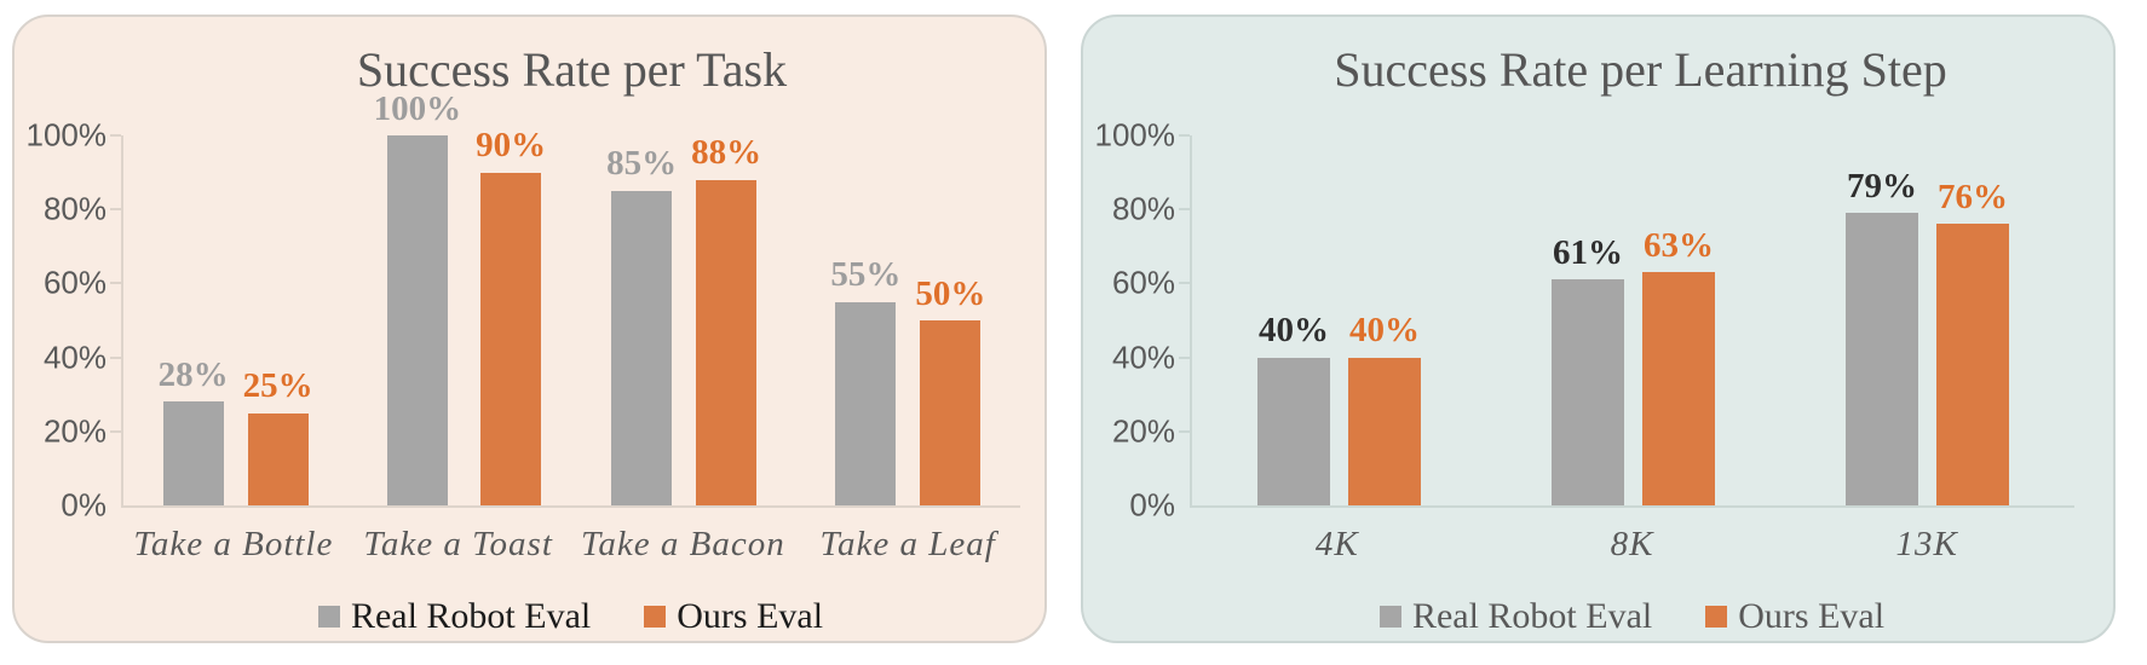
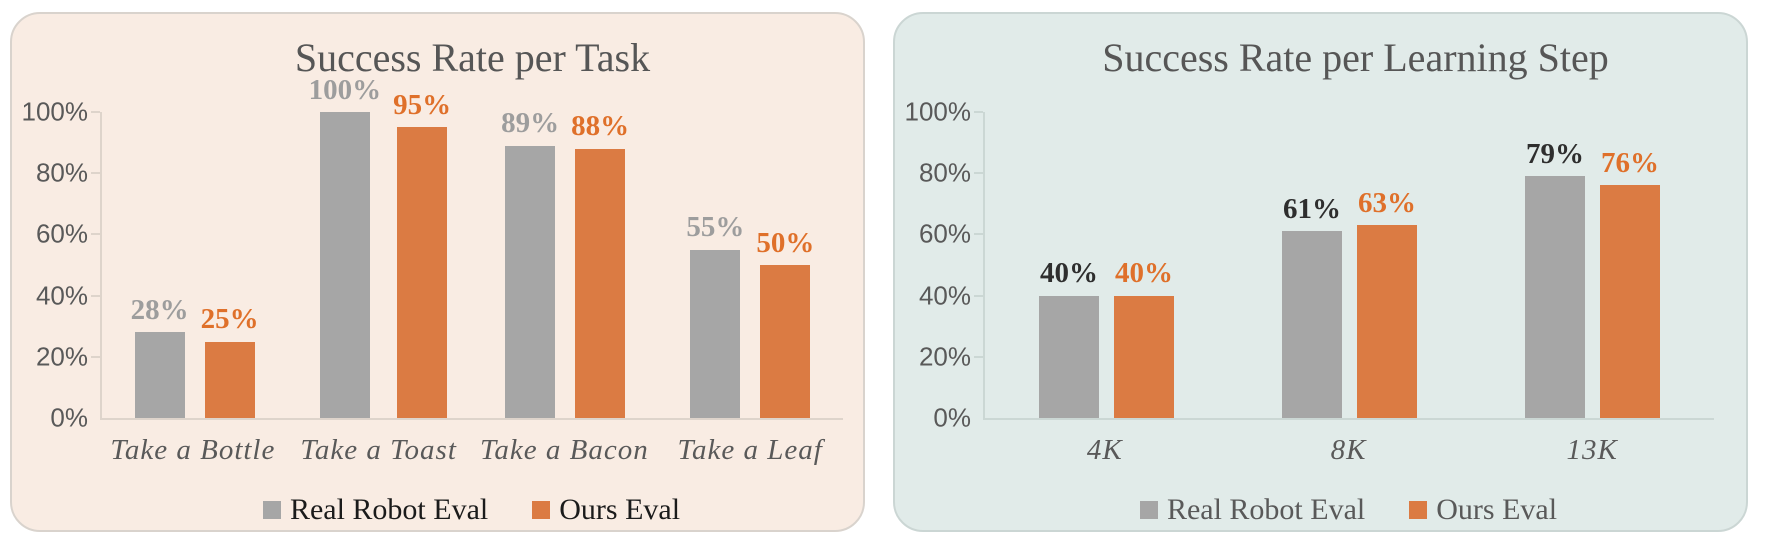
Success Rate per Task/Ours Eval/Take a Toast: 90% -> 95%
Success Rate per Task/Real Robot Eval/Take a Bacon: 85% -> 89%
